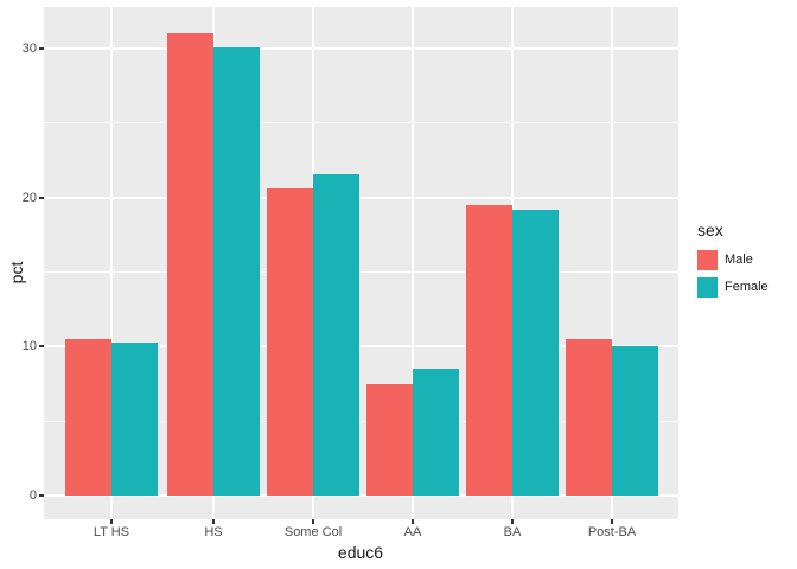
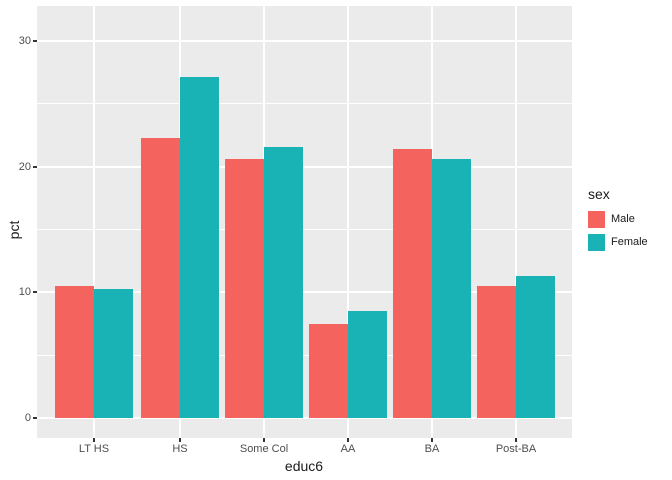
Male/HS: 31.0 -> 22.3
Female/HS: 30.1 -> 27.1
Male/BA: 19.5 -> 21.4
Female/BA: 19.2 -> 20.6
Female/Post-BA: 10.0 -> 11.3
